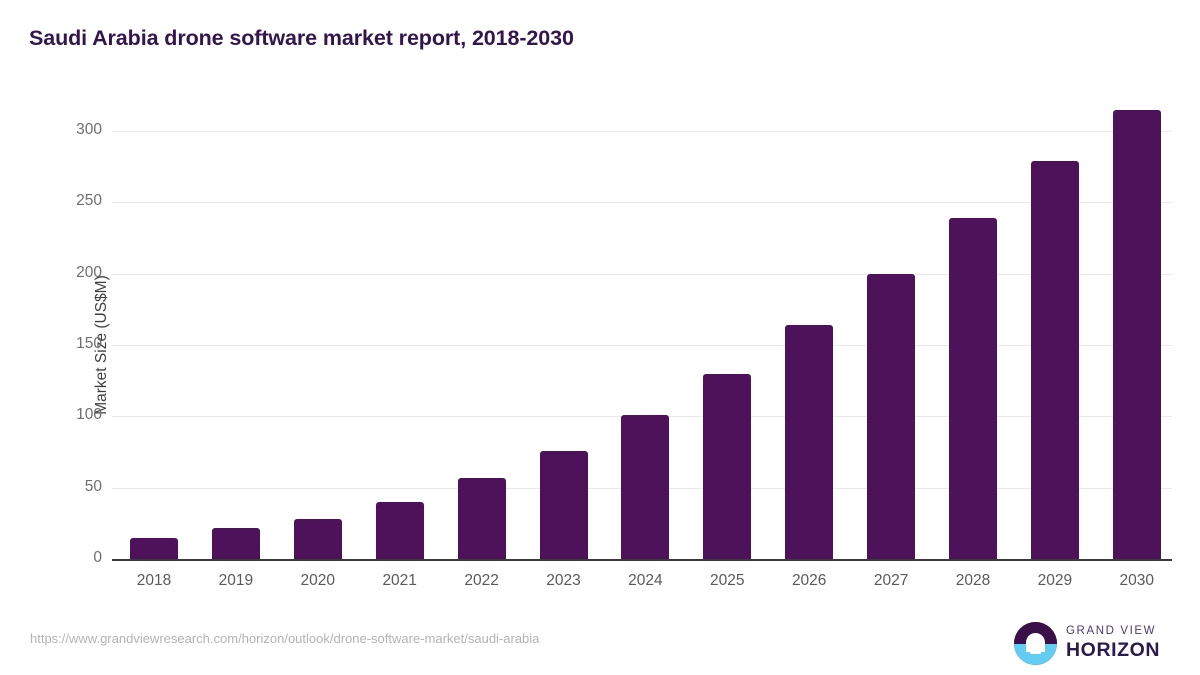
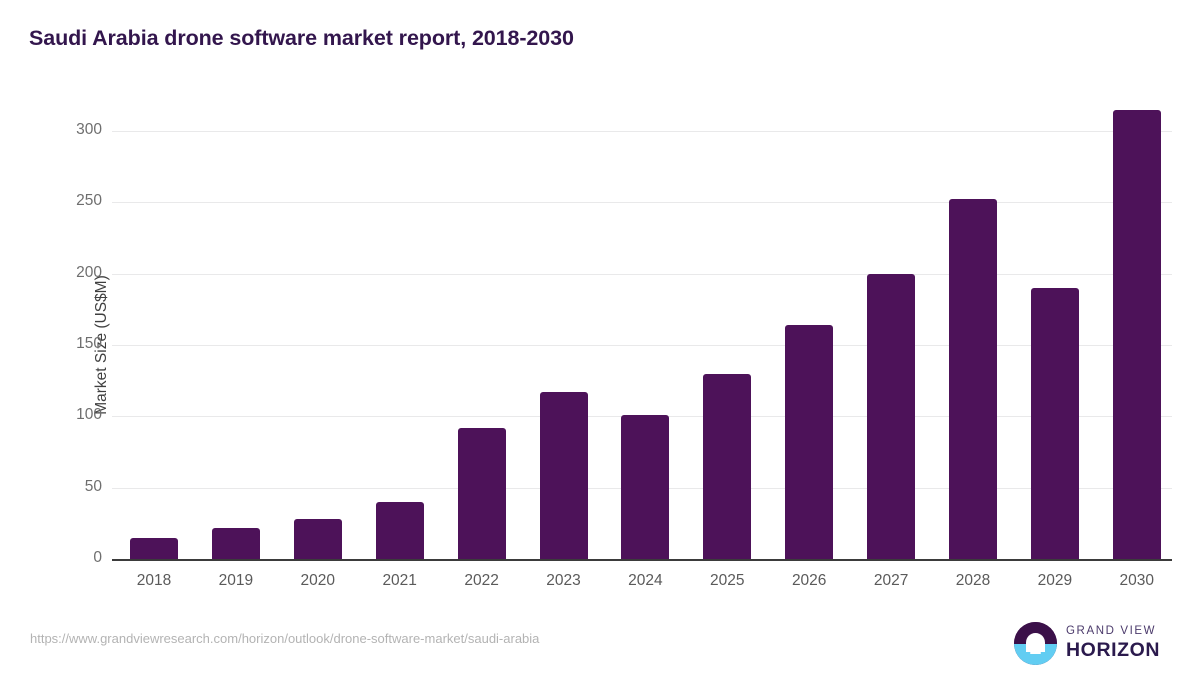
2022: 57 -> 92
2023: 76 -> 117
2028: 239 -> 252
2029: 279 -> 190
